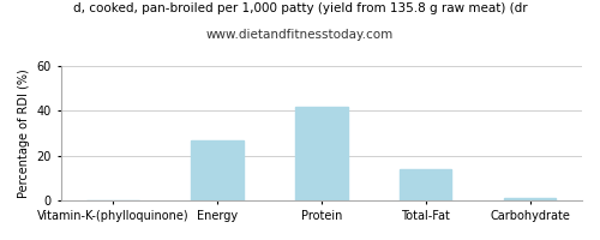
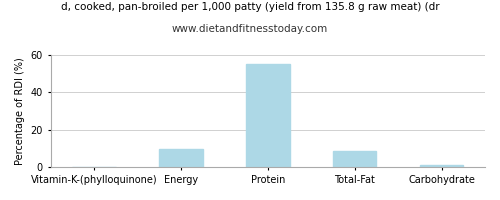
Energy: 27 -> 10
Protein: 42 -> 55
Total-Fat: 14 -> 9
